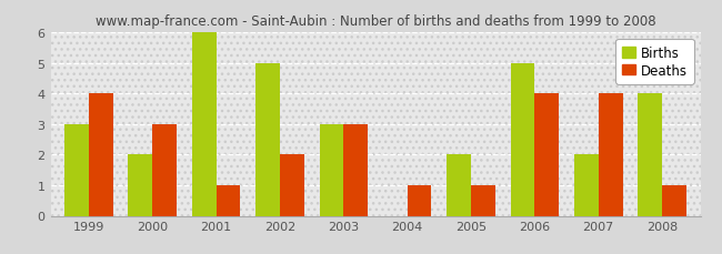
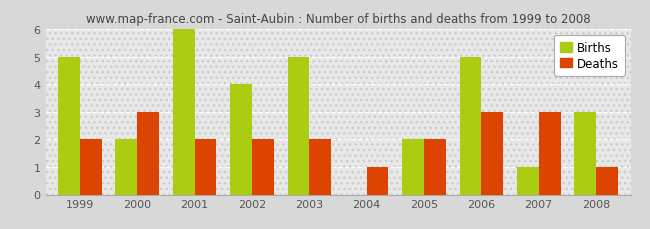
Births/1999: 3 -> 5
Deaths/1999: 4 -> 2
Deaths/2001: 1 -> 2
Births/2002: 5 -> 4
Births/2003: 3 -> 5
Deaths/2003: 3 -> 2
Deaths/2005: 1 -> 2
Deaths/2006: 4 -> 3
Births/2007: 2 -> 1
Deaths/2007: 4 -> 3
Births/2008: 4 -> 3
